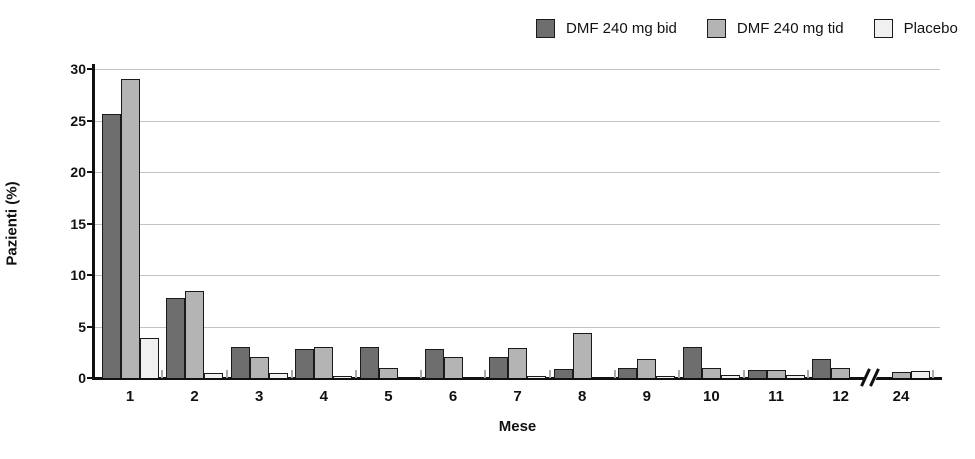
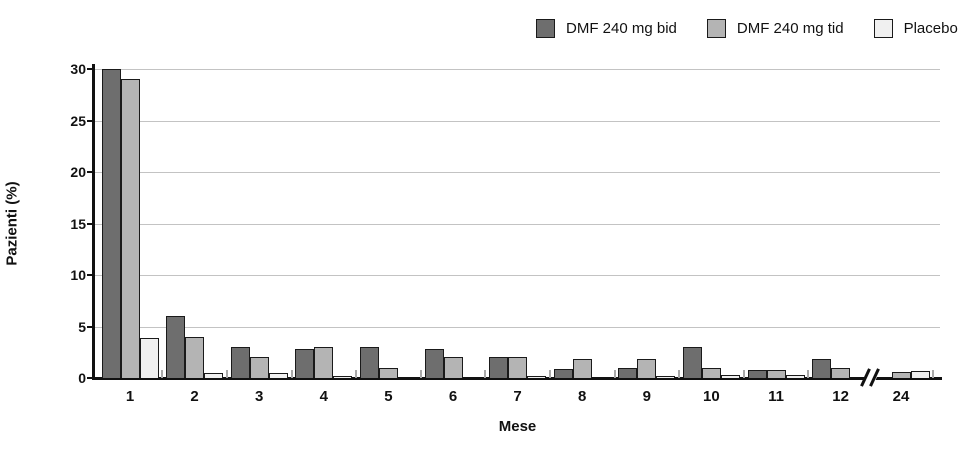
DMF 240 mg bid/1: 25.6 -> 30.0
DMF 240 mg bid/2: 7.8 -> 6.0
DMF 240 mg tid/2: 8.4 -> 4.0
DMF 240 mg tid/7: 2.9 -> 2.0
DMF 240 mg tid/8: 4.4 -> 1.8
